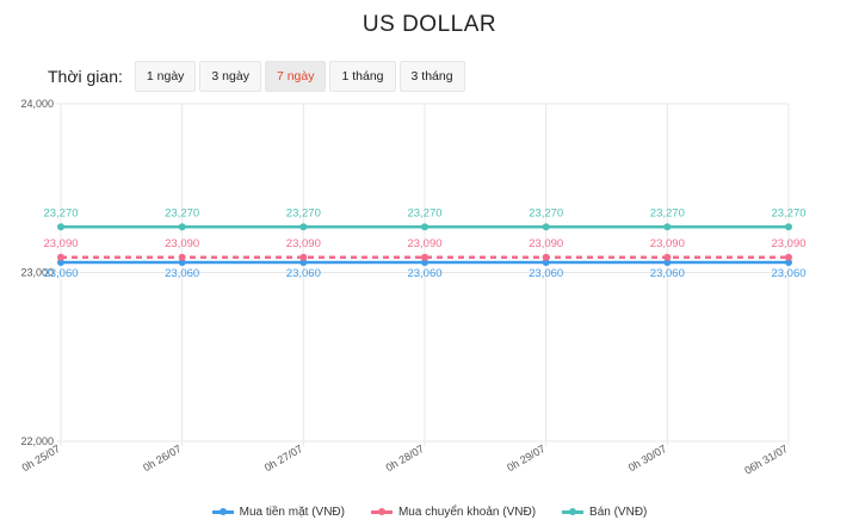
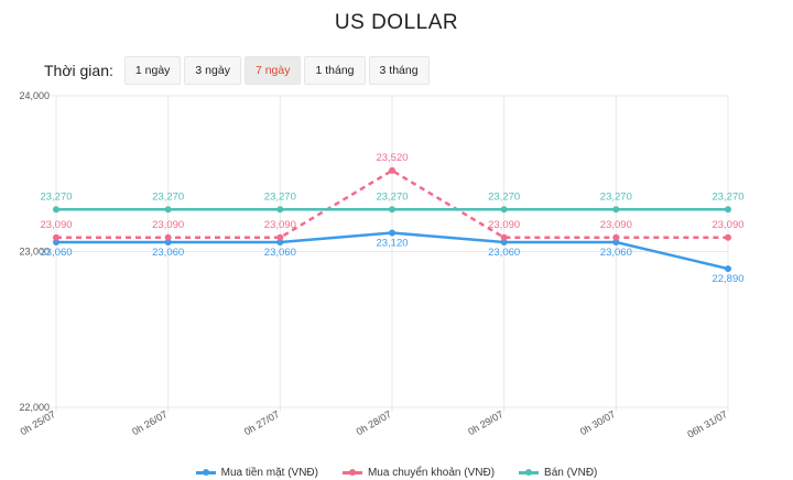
Mua tiền mặt (VNĐ)/0h 28/07: 23,060 -> 23,120
Mua chuyển khoản (VNĐ)/0h 28/07: 23,090 -> 23,520
Mua tiền mặt (VNĐ)/06h 31/07: 23,060 -> 22,890
